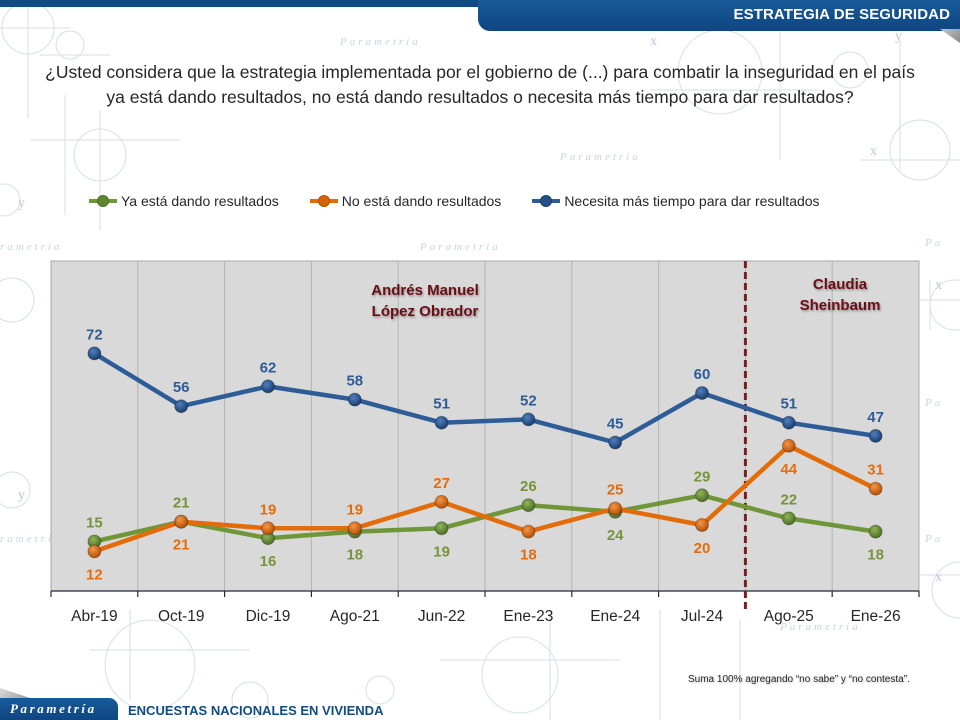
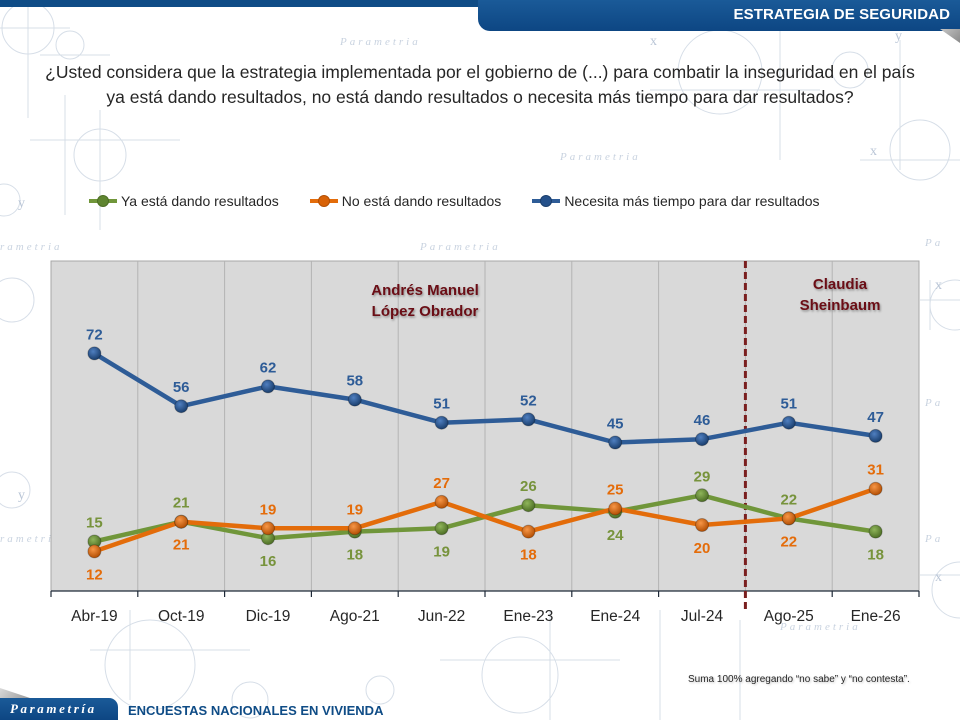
Necesita más tiempo para dar resultados/Jul-24: 60 -> 46
No está dando resultados/Ago-25: 44 -> 22
